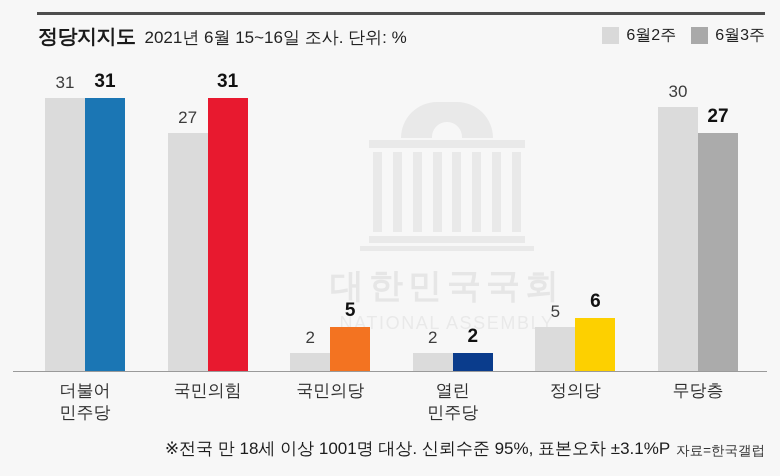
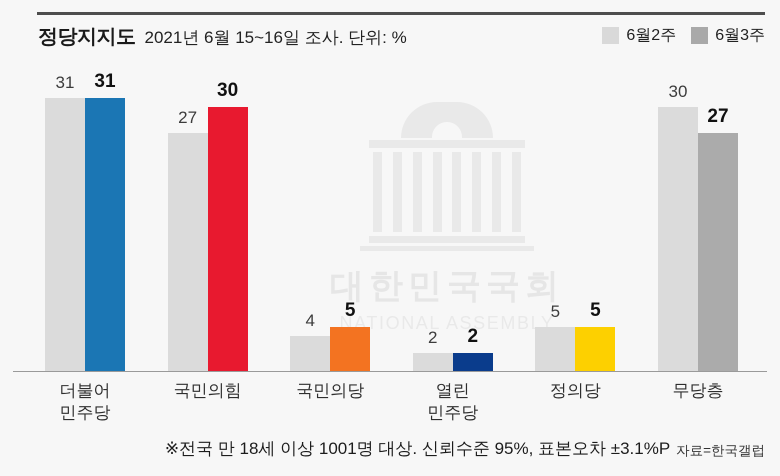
6월3주/국민의힘: 31 -> 30
6월2주/국민의당: 2 -> 4
6월3주/정의당: 6 -> 5
